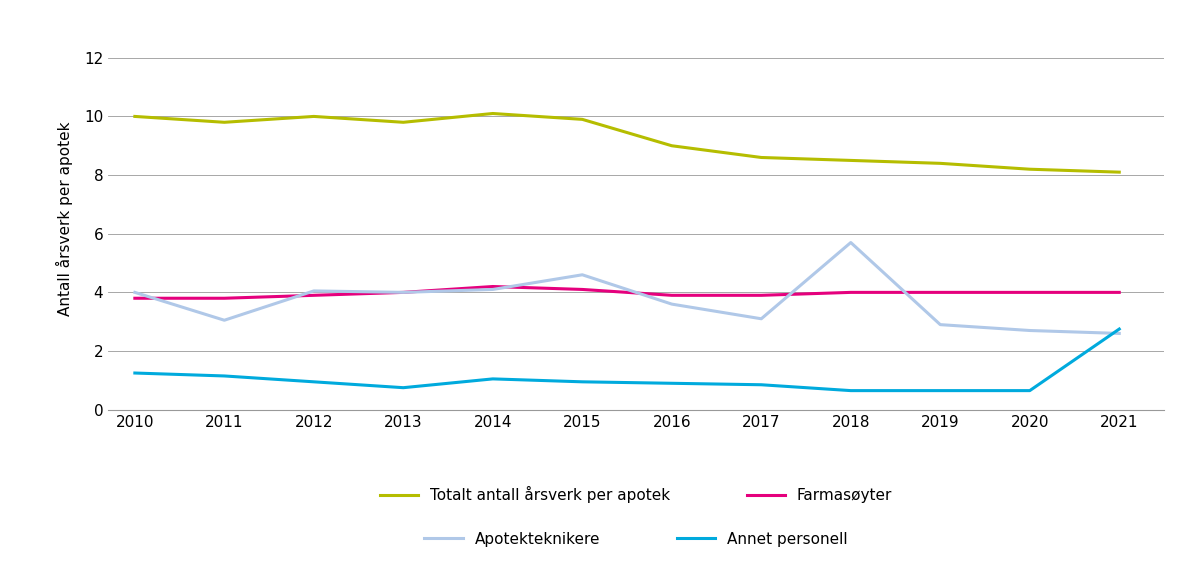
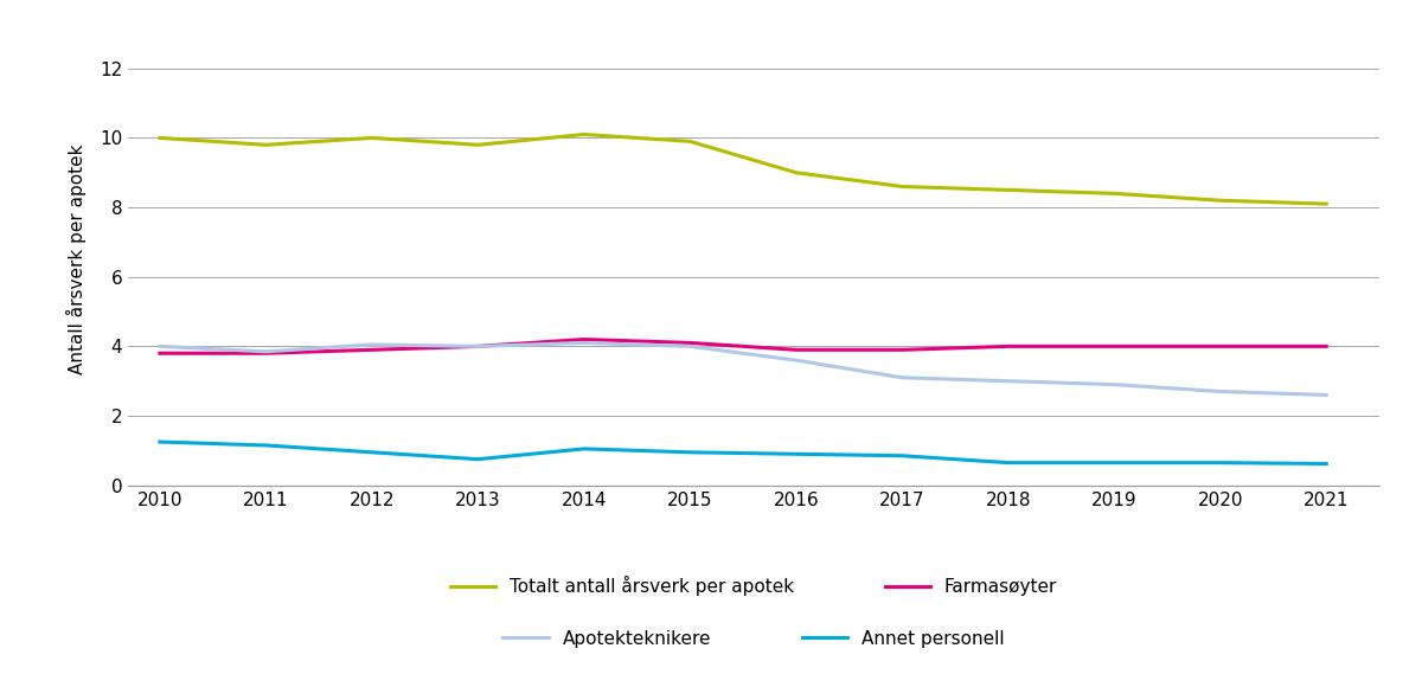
Apotekteknikere/2011: 3.05 -> 3.85
Apotekteknikere/2015: 4.60 -> 4.00
Apotekteknikere/2018: 5.70 -> 3.00
Annet personell/2021: 2.75 -> 0.62
